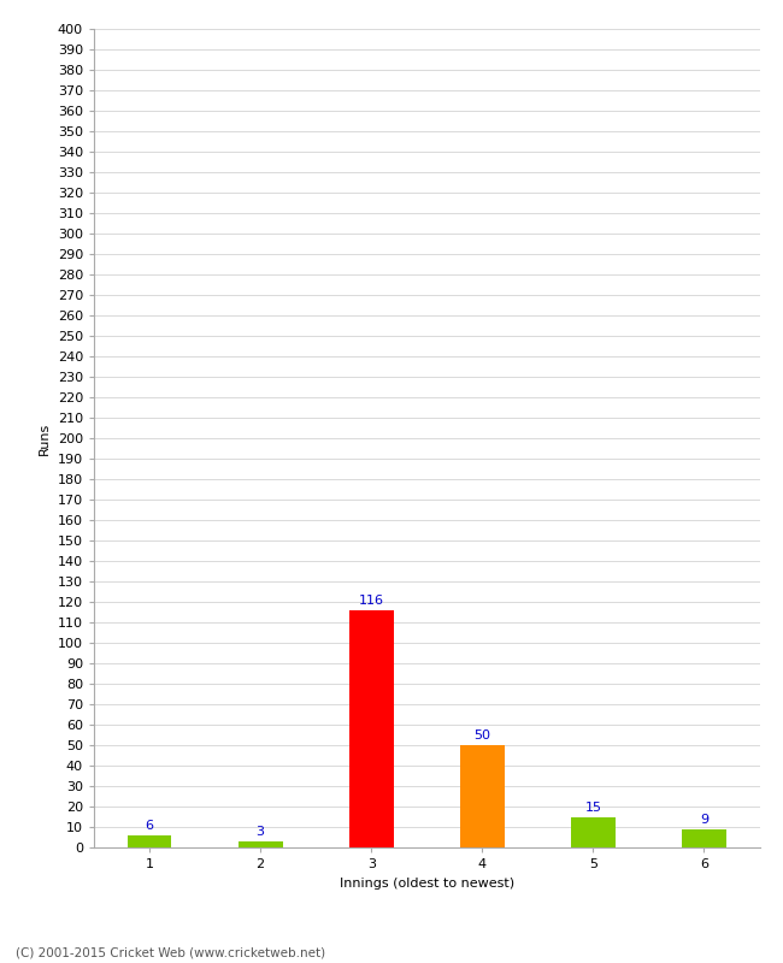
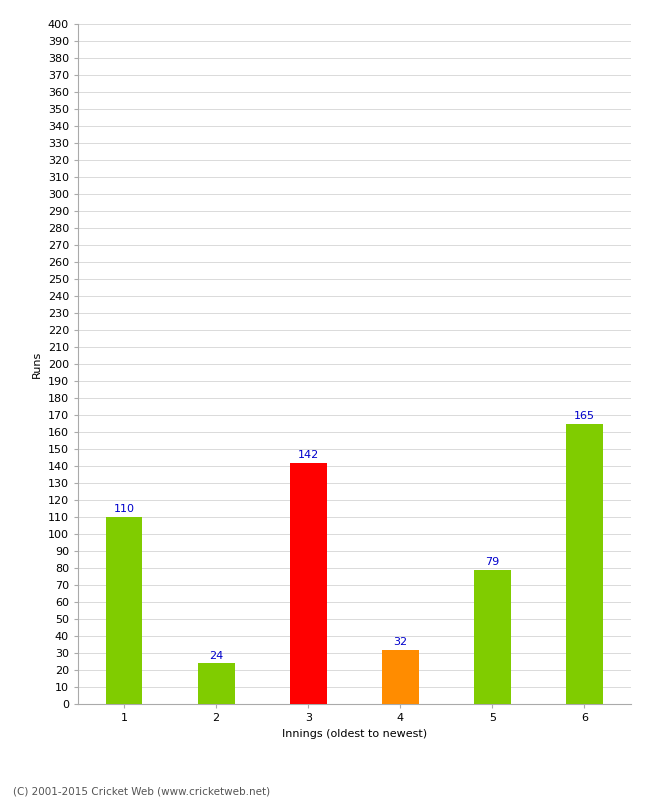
1: 6 -> 110
2: 3 -> 24
3: 116 -> 142
4: 50 -> 32
5: 15 -> 79
6: 9 -> 165
